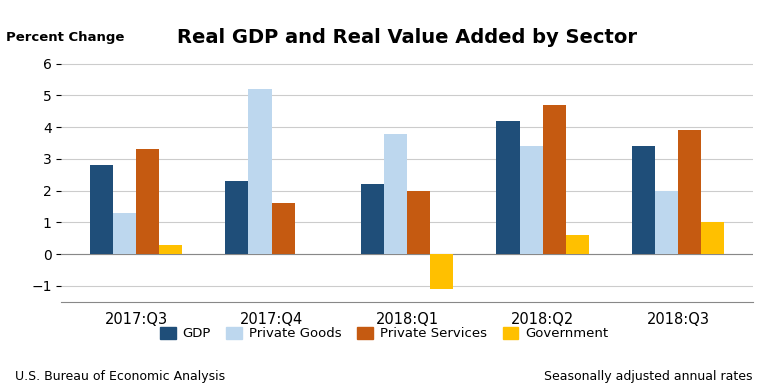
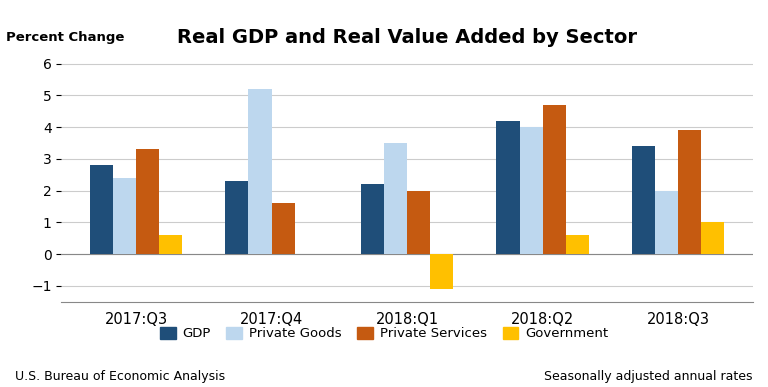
Private Goods/2017:Q3: 1.3 -> 2.4
Government/2017:Q3: 0.3 -> 0.6
Private Goods/2018:Q1: 3.8 -> 3.5
Private Goods/2018:Q2: 3.4 -> 4.0
